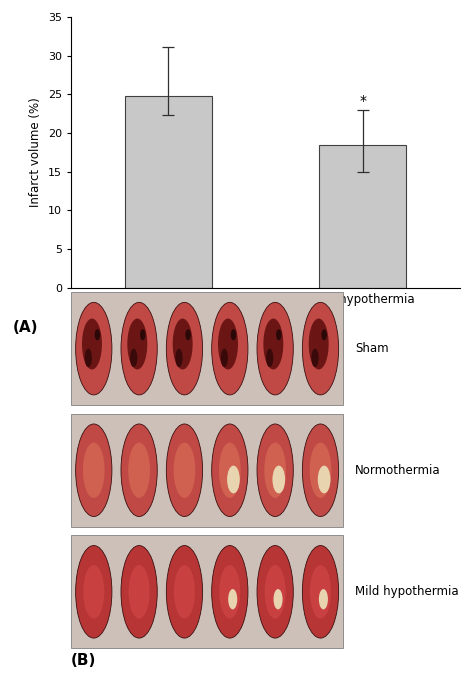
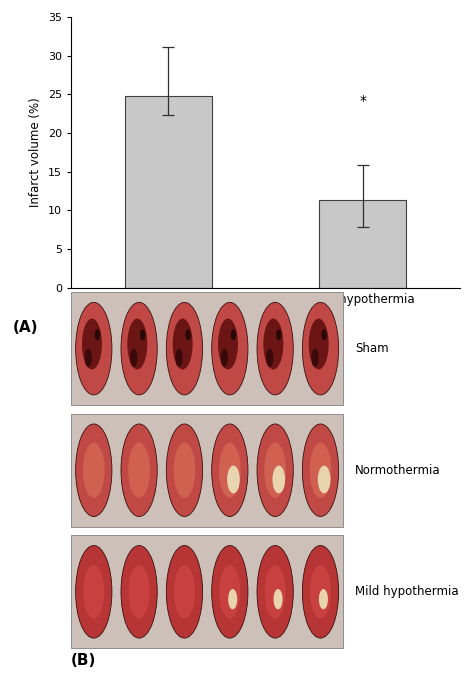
Mild hypothermia: 18.5 -> 11.4
